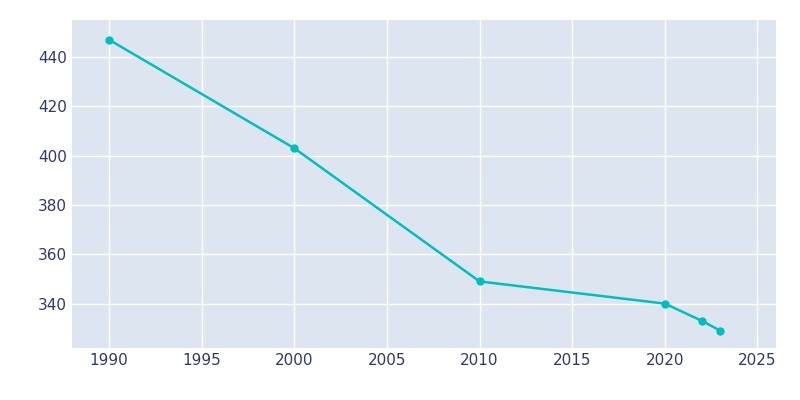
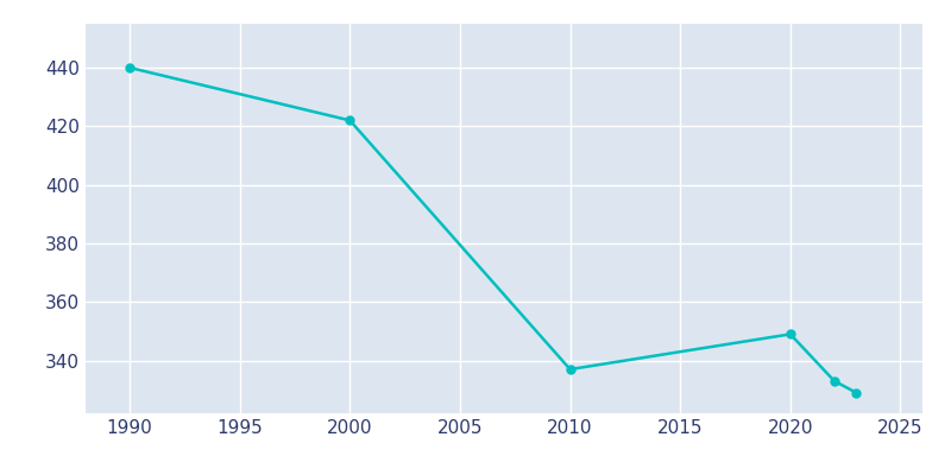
1990: 447 -> 440
2000: 403 -> 422
2010: 349 -> 337
2020: 340 -> 349
